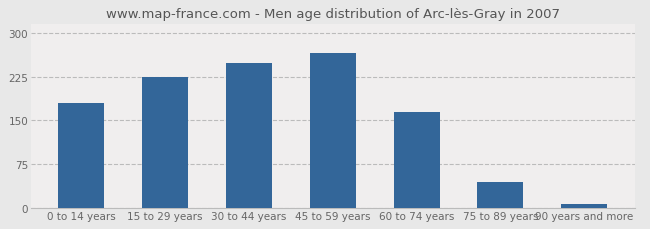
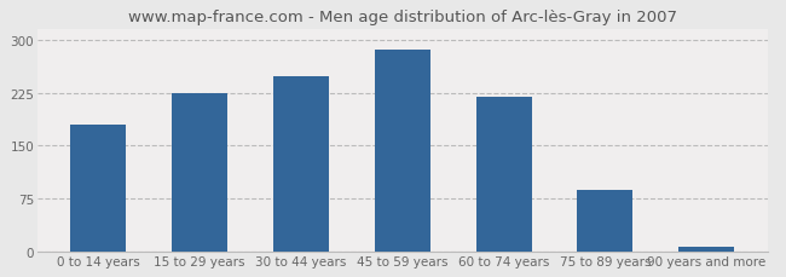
45 to 59 years: 266 -> 287
60 to 74 years: 164 -> 220
75 to 89 years: 44 -> 88
